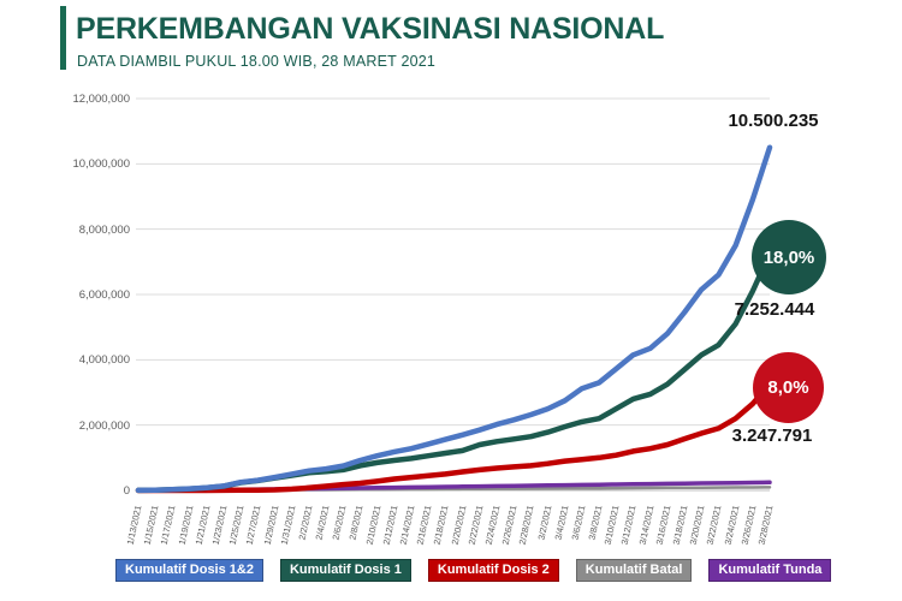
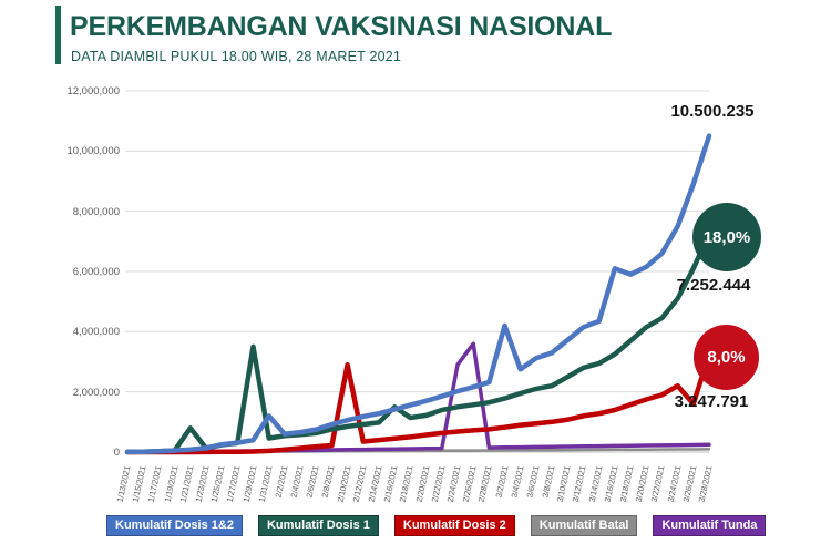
Kumulatif Dosis 1/1/21/2021: 100000 -> 800000
Kumulatif Dosis 1/1/29/2021: 400000 -> 3500000
Kumulatif Dosis 1&2/1/31/2021: 500000 -> 1200000
Kumulatif Dosis 2/2/10/2021: 300000 -> 2900000
Kumulatif Dosis 1/2/16/2021: 1100000 -> 1500000
Kumulatif Tunda/2/24/2021: 100000 -> 2900000
Kumulatif Tunda/2/26/2021: 100000 -> 3600000
Kumulatif Dosis 1&2/3/2/2021: 2500000 -> 4200000
Kumulatif Dosis 1&2/3/16/2021: 4800000 -> 6100000
Kumulatif Dosis 1&2/3/18/2021: 5400000 -> 5900000
Kumulatif Dosis 2/3/26/2021: 2600000 -> 1600000
